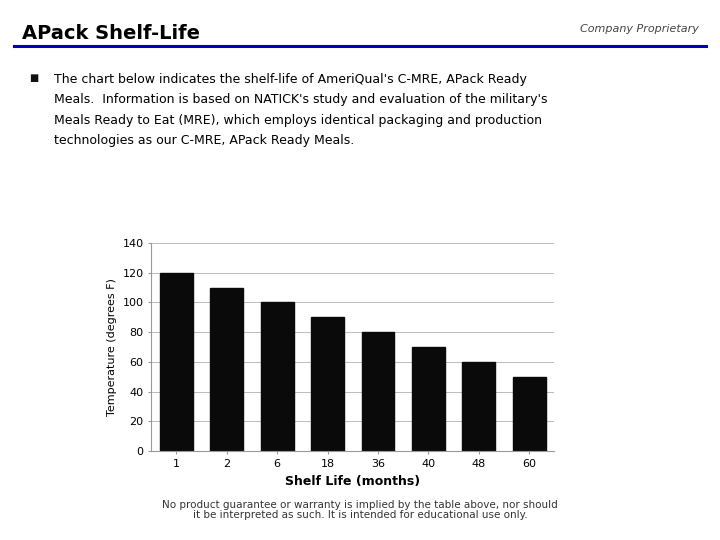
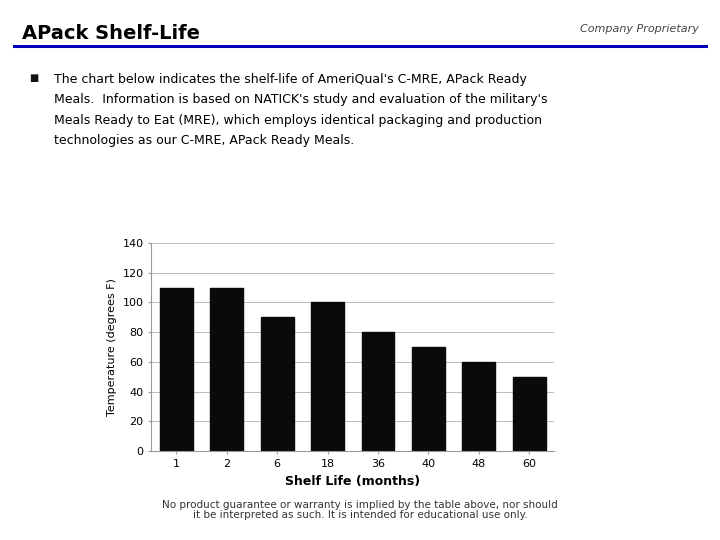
1: 120 -> 110
6: 100 -> 90
18: 90 -> 100
